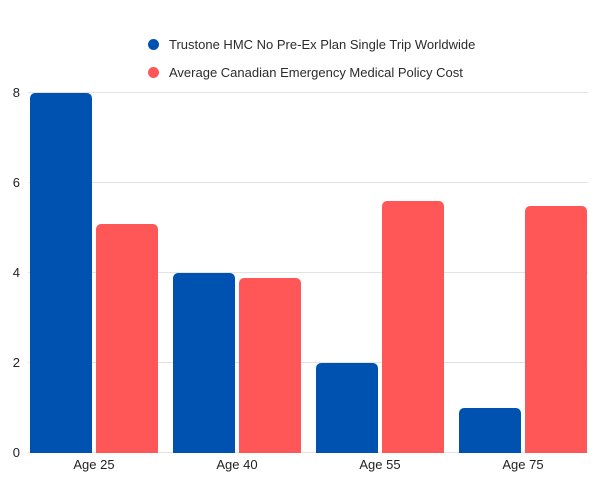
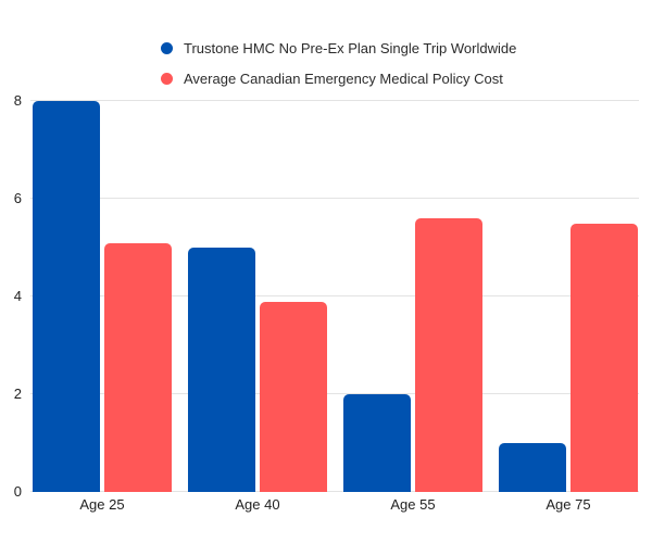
Trustone HMC No Pre-Ex Plan Single Trip Worldwide/Age 40: 4 -> 5
